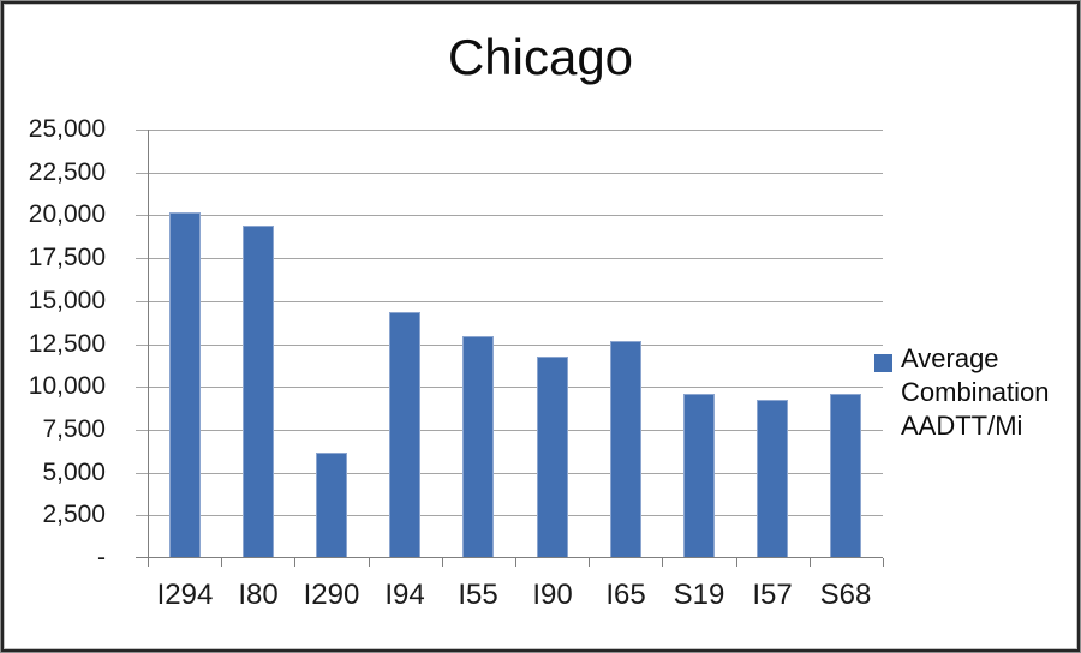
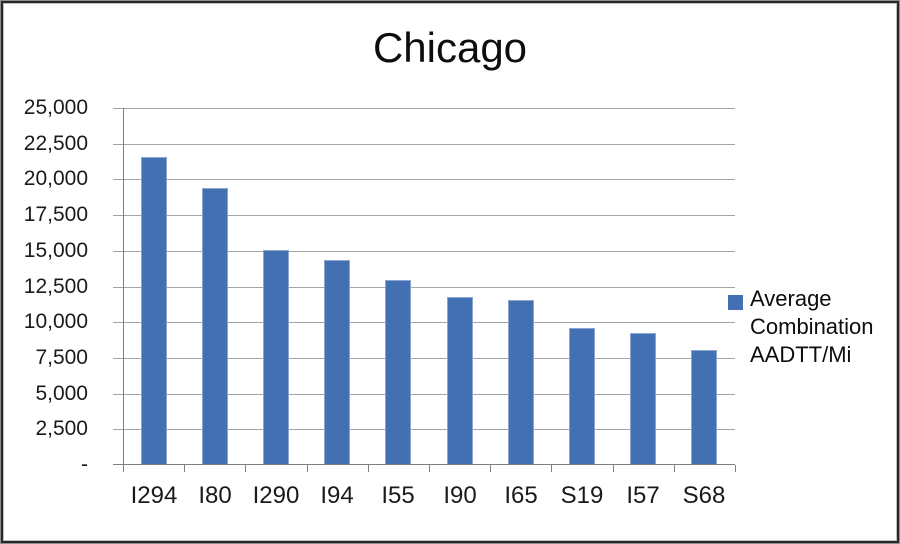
I294: 20100 -> 21500
I290: 6100 -> 15000
I65: 12600 -> 11500
S68: 9500 -> 8000
